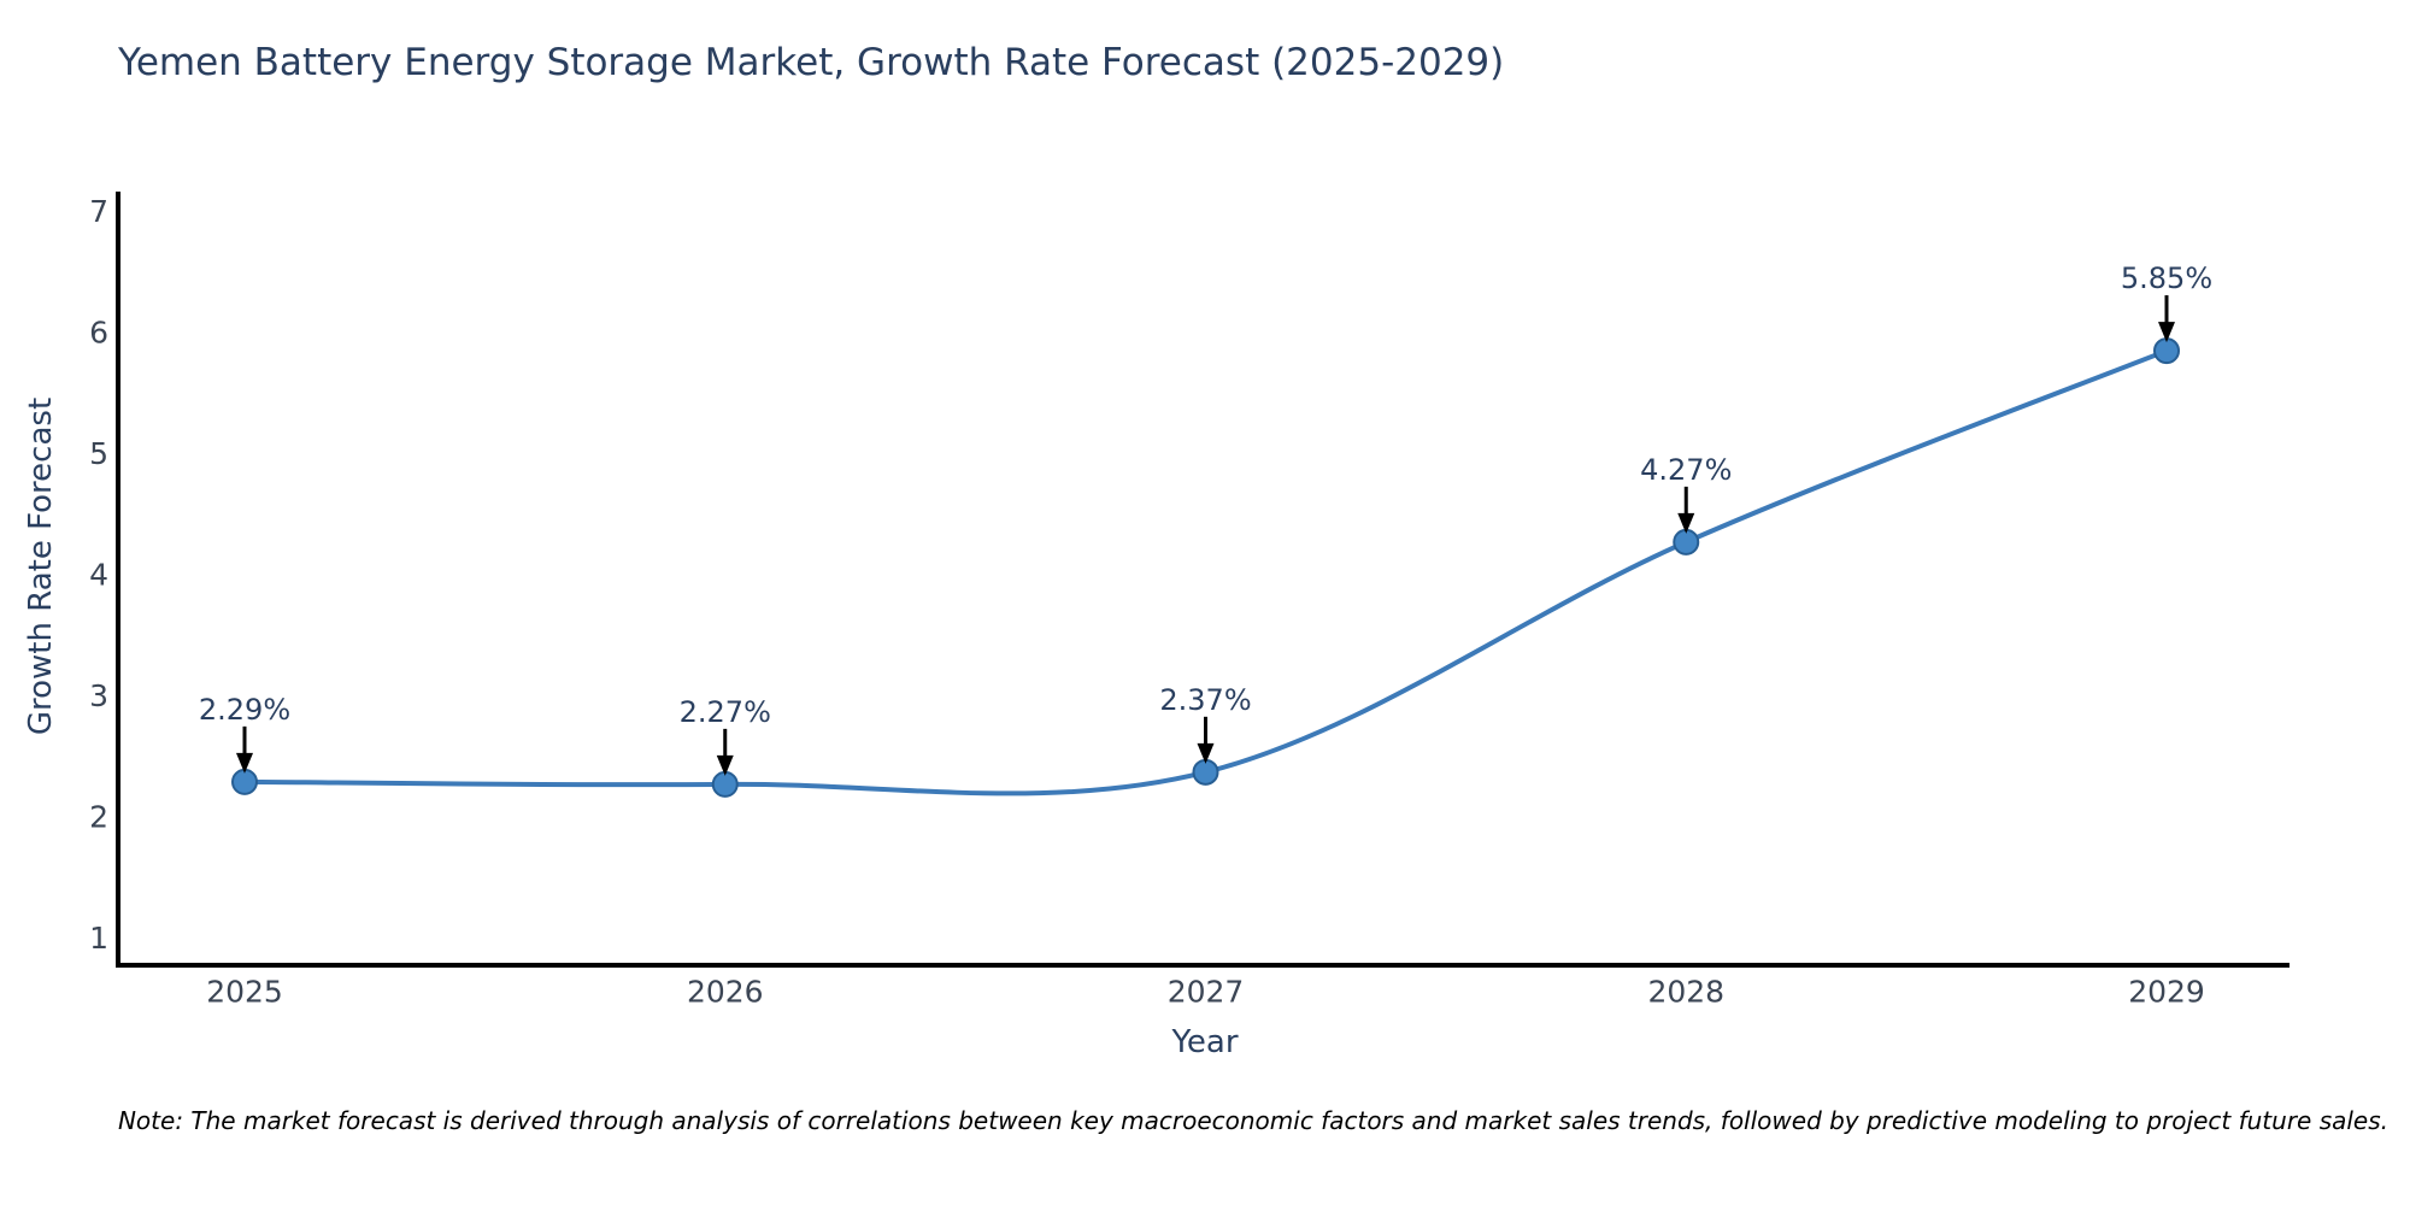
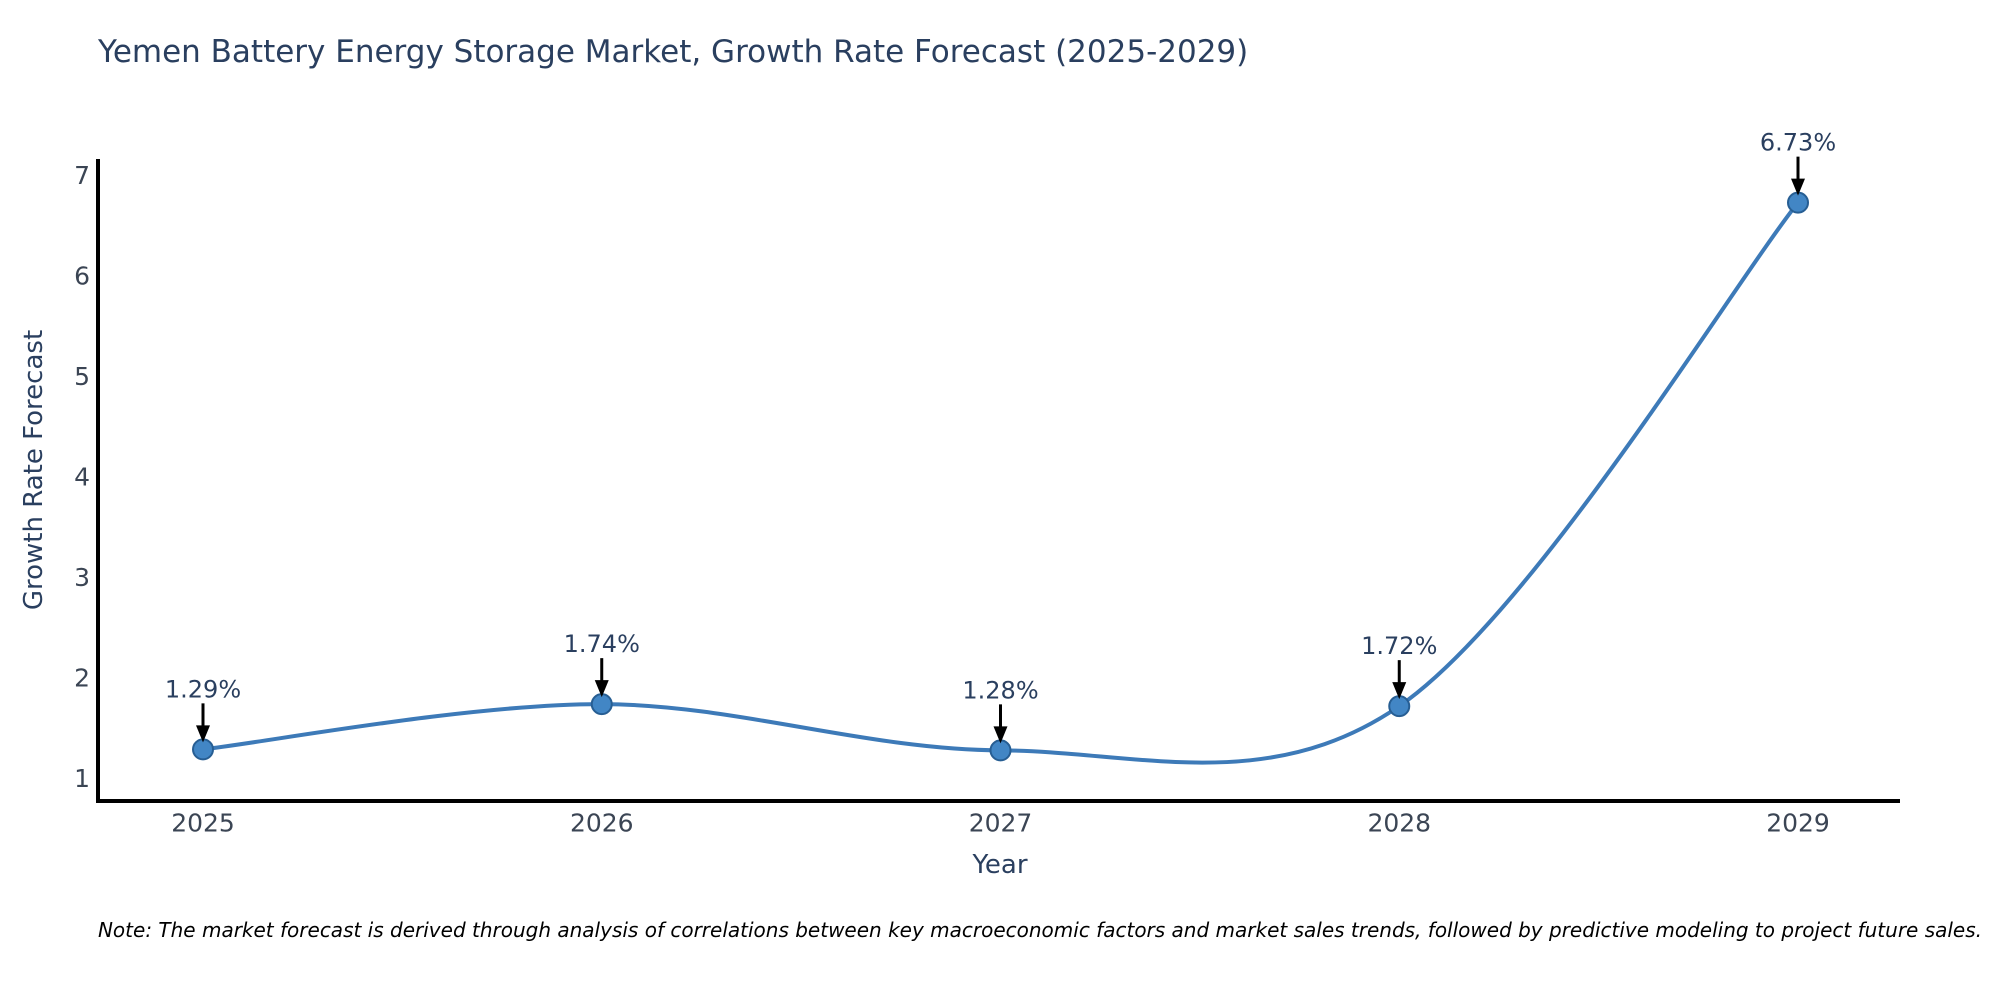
2025: 2.29% -> 1.29%
2026: 2.27% -> 1.74%
2027: 2.37% -> 1.28%
2028: 4.27% -> 1.72%
2029: 5.85% -> 6.73%
